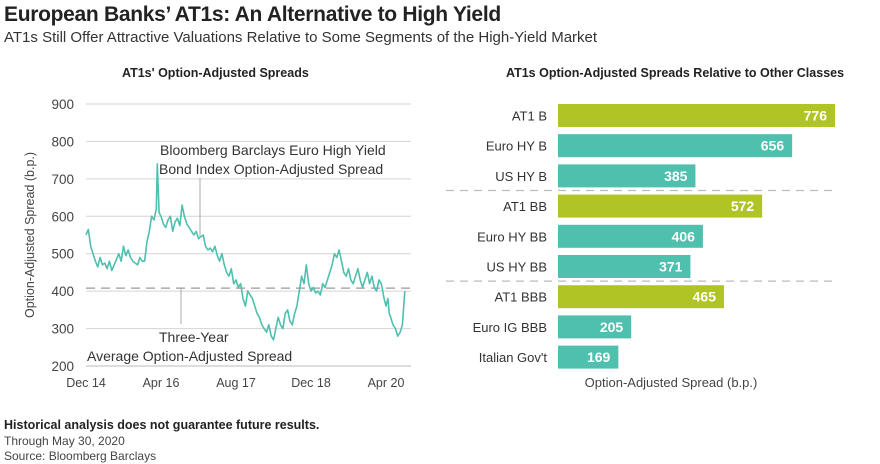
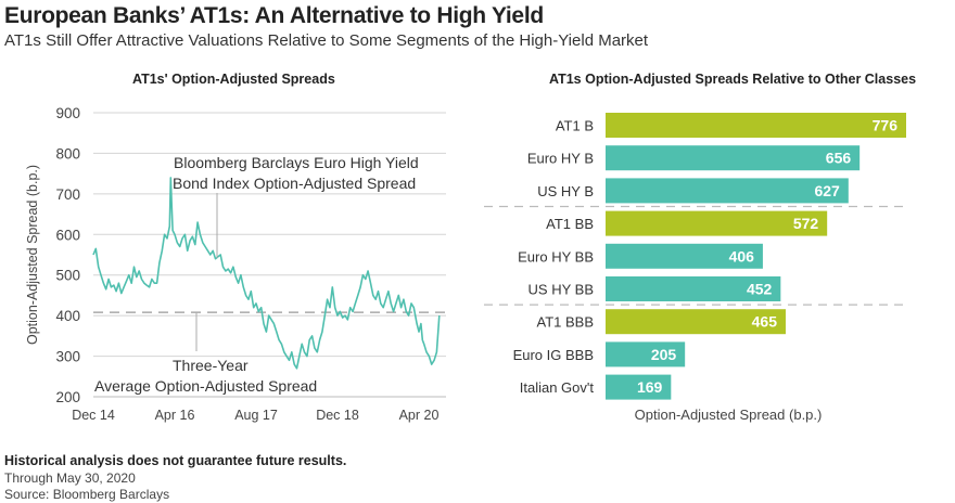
AT1s Option-Adjusted Spreads Relative to Other Classes/US HY B: 385 -> 627
AT1s Option-Adjusted Spreads Relative to Other Classes/US HY BB: 371 -> 452
